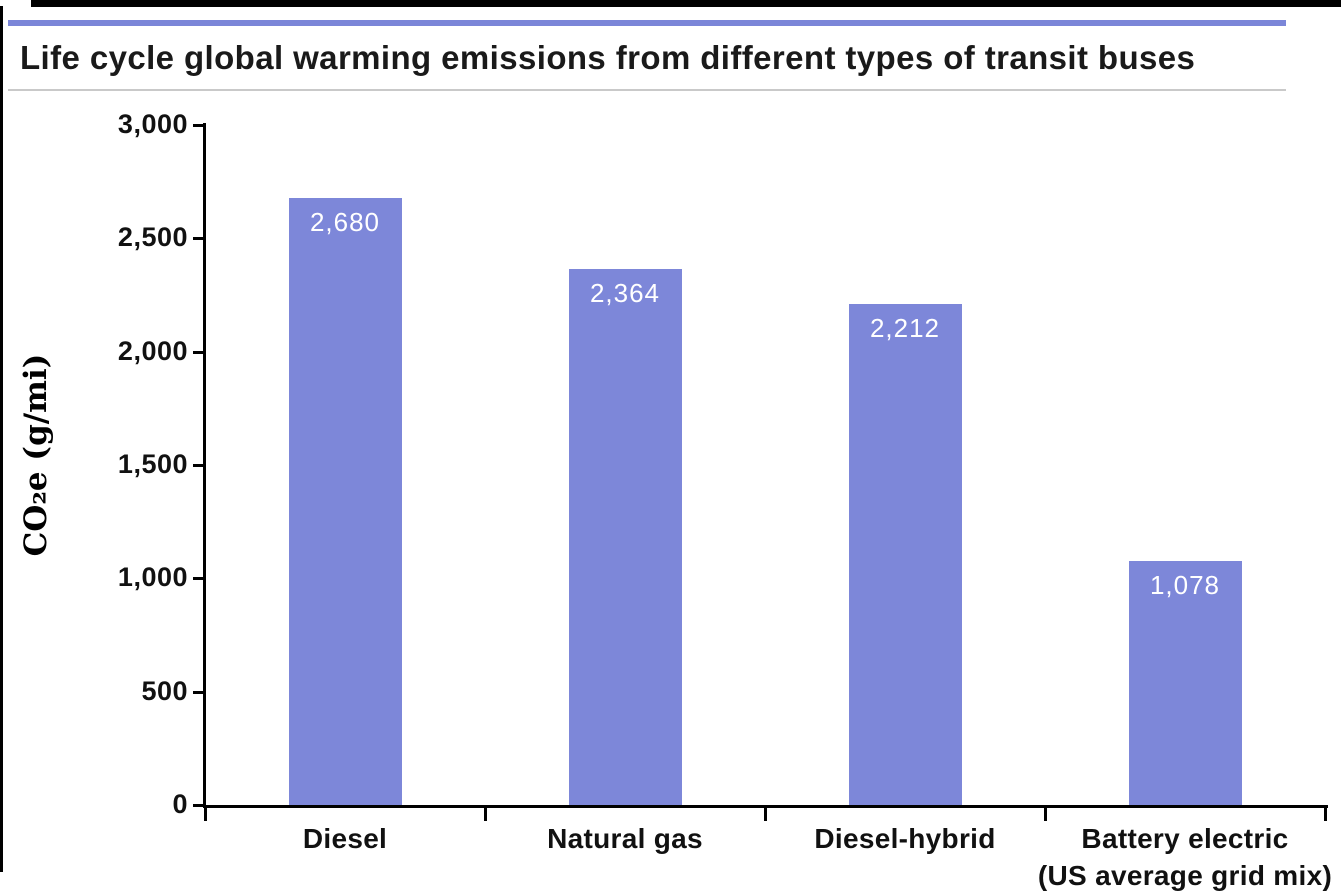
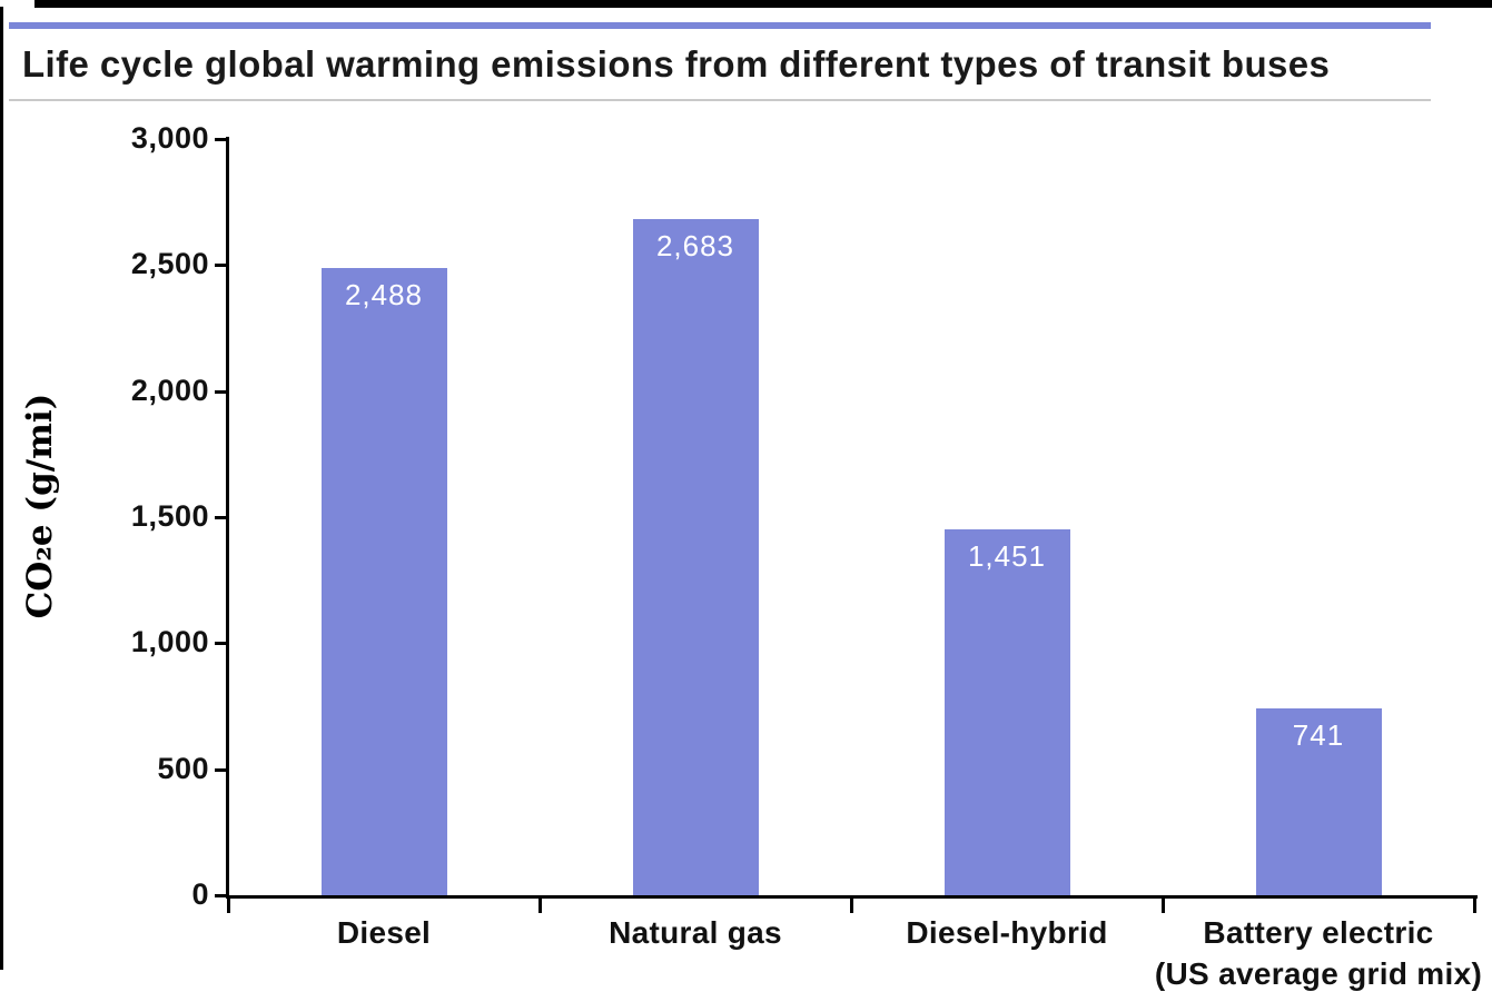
Diesel: 2,680 -> 2,488
Natural gas: 2,364 -> 2,683
Diesel-hybrid: 2,212 -> 1,451
Battery electric (US average grid mix): 1,078 -> 741
